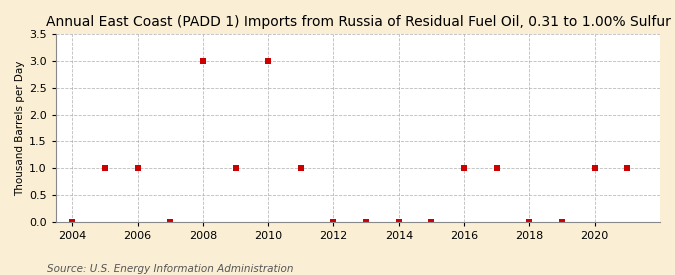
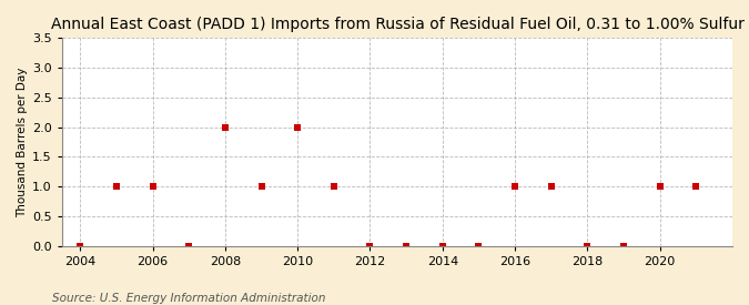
2008: 3 -> 2
2010: 3 -> 2
